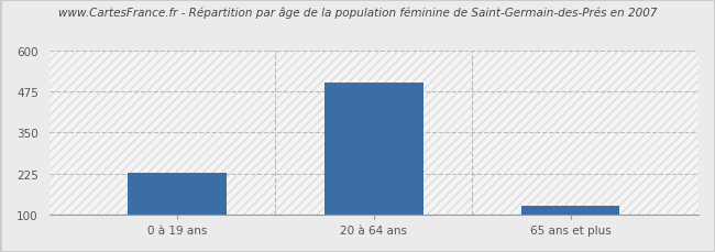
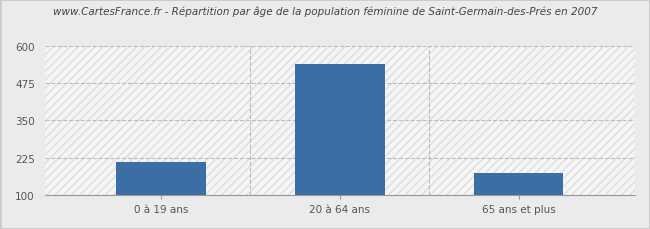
0 à 19 ans: 228 -> 210
20 à 64 ans: 500 -> 540
65 ans et plus: 126 -> 175
